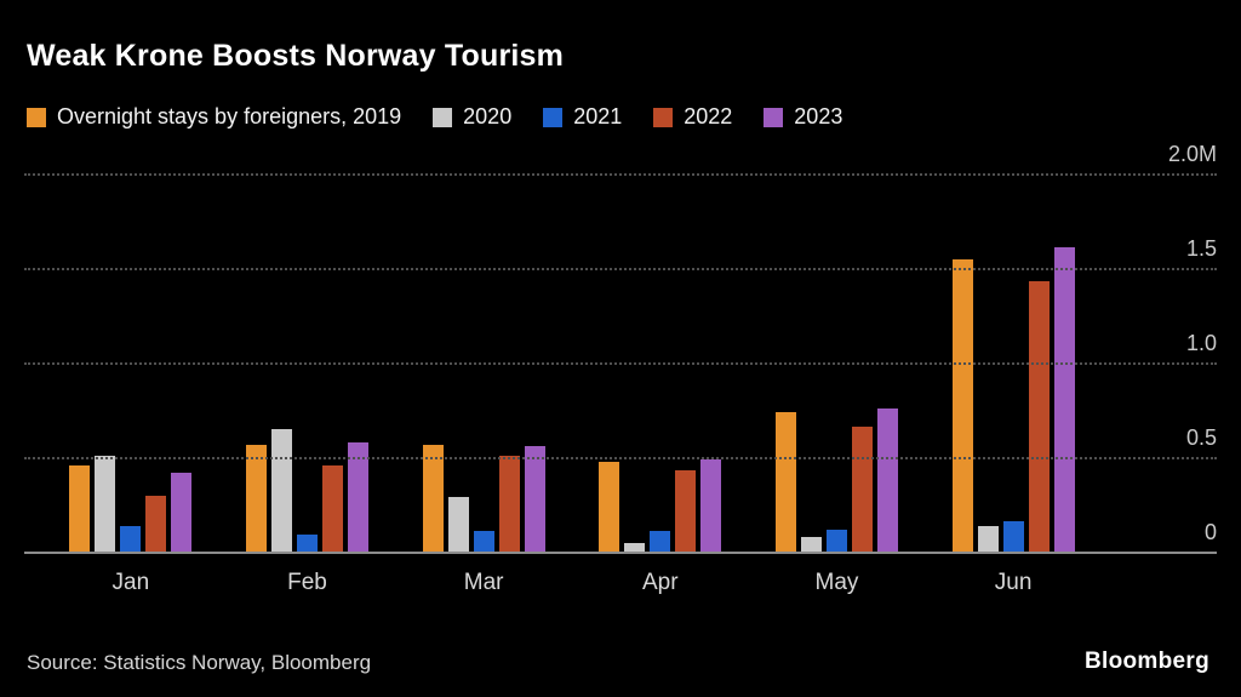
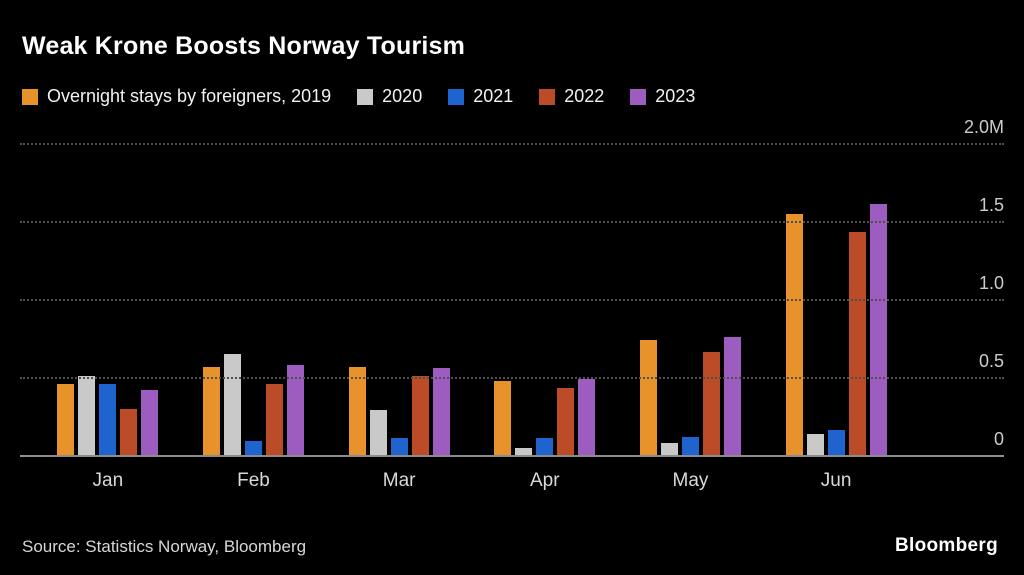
2021/Jan: 0.15M -> 0.47M
